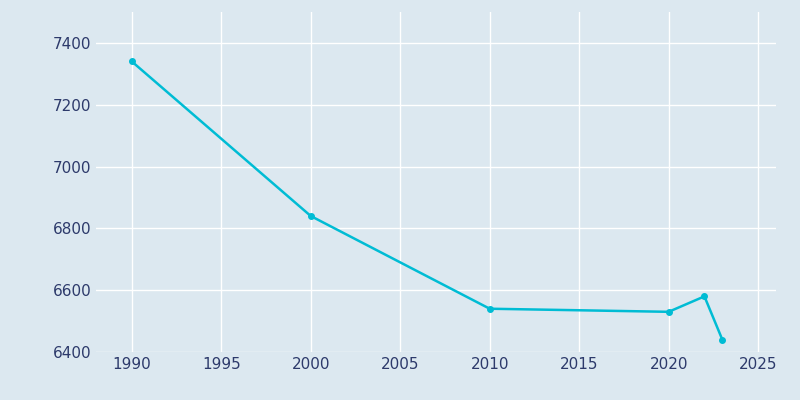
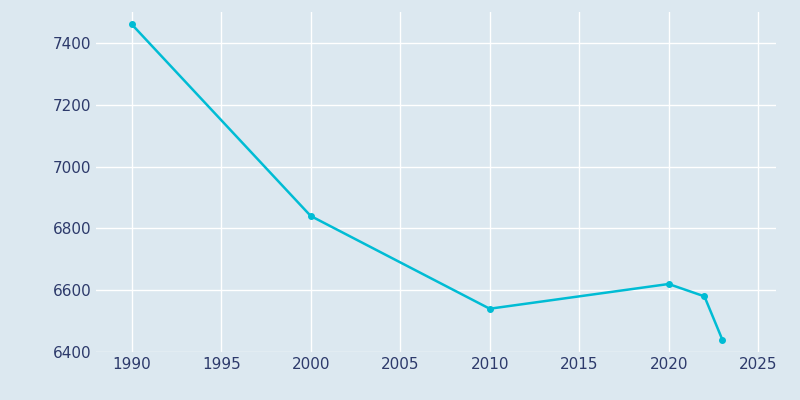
1990: 7340 -> 7460
2020: 6530 -> 6620
